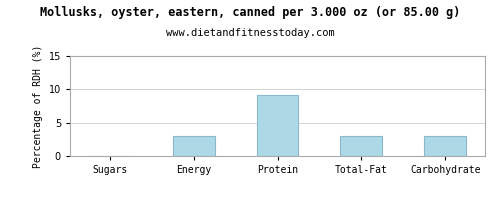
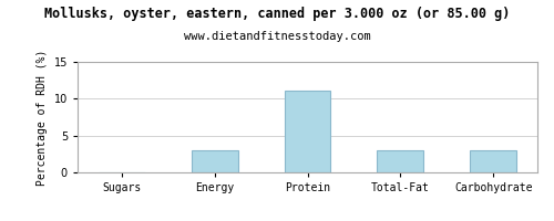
Protein: 9.2 -> 11.1
